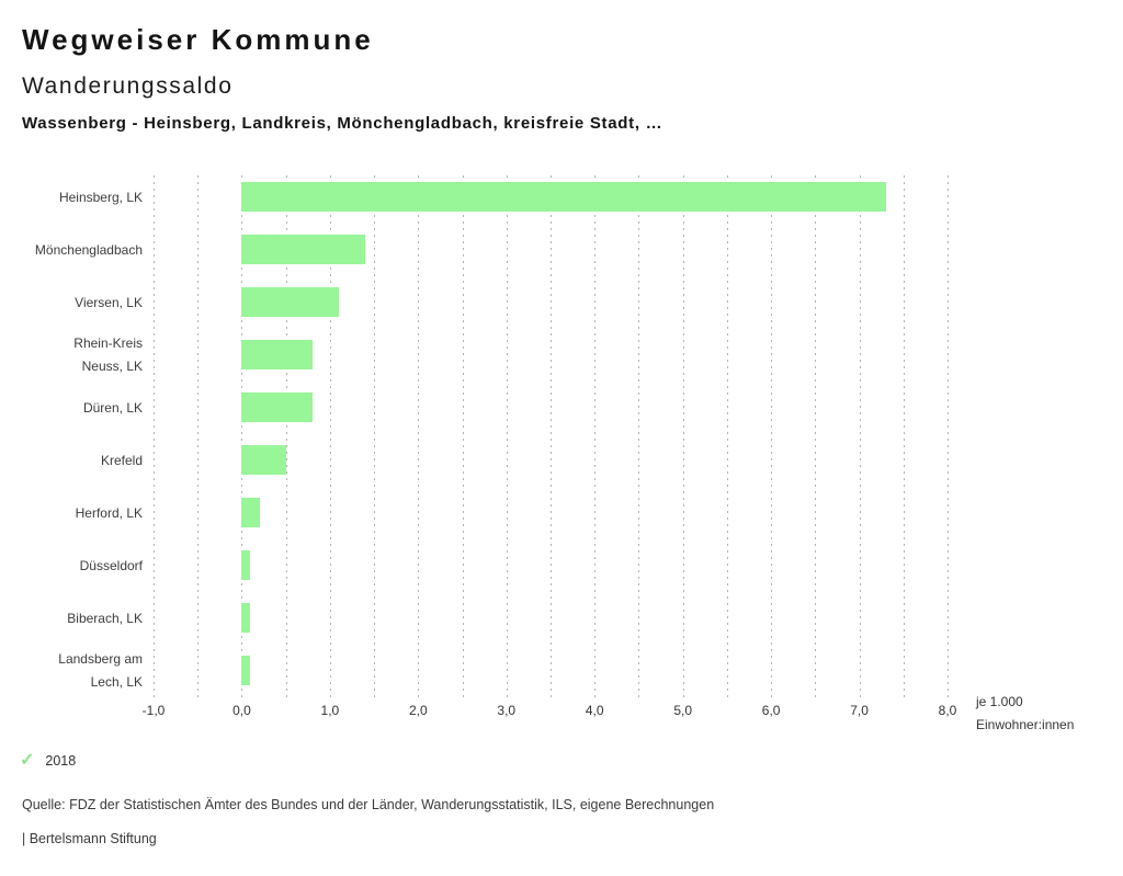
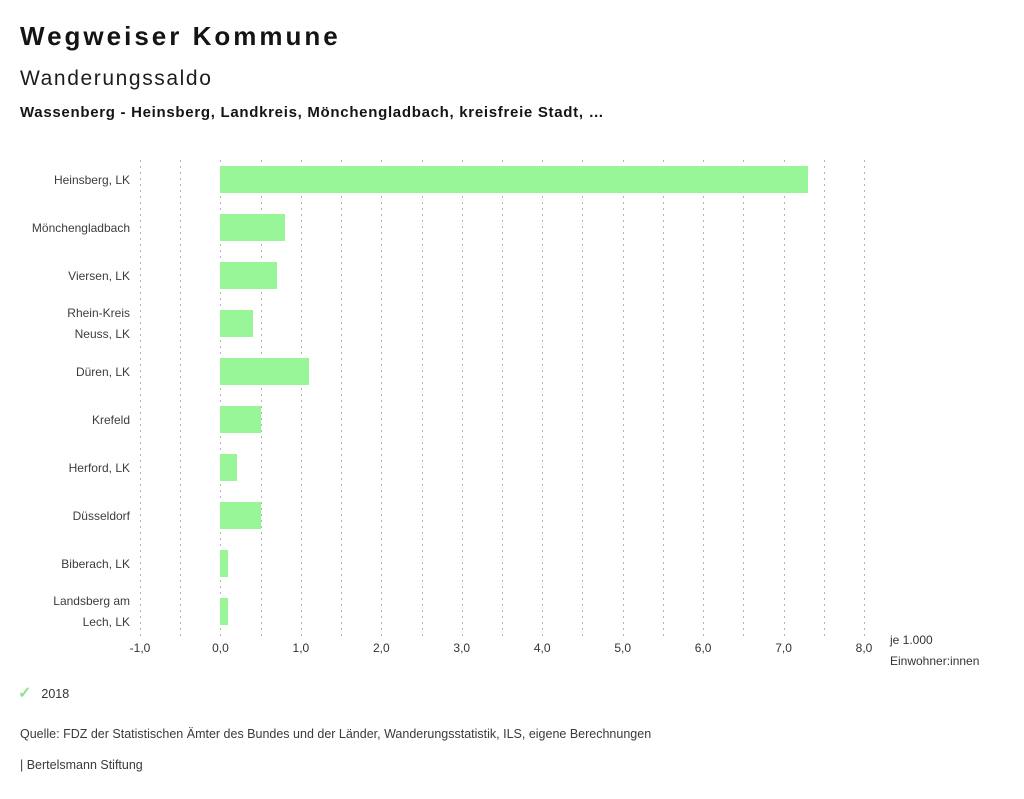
Mönchengladbach: 1,4 -> 0,8
Viersen, LK: 1,1 -> 0,7
Rhein-Kreis Neuss, LK: 0,8 -> 0,4
Düren, LK: 0,8 -> 1,1
Düsseldorf: 0,1 -> 0,5
